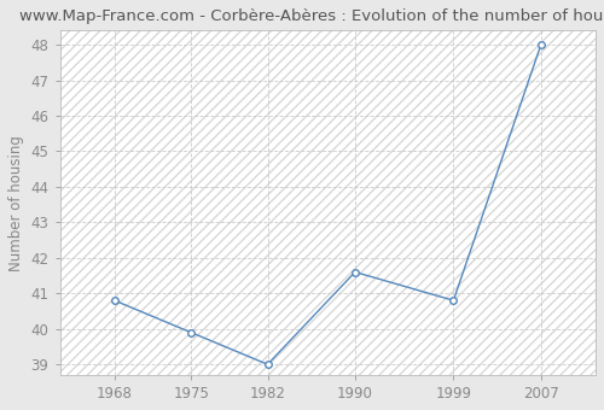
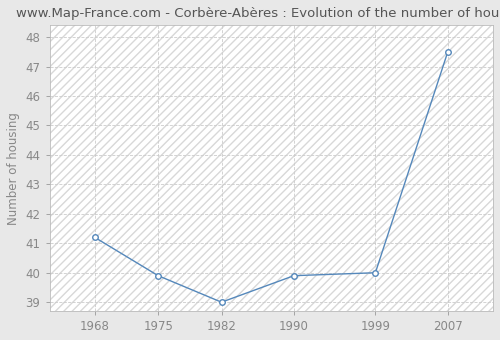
1968: 40.8 -> 41.2
1990: 41.6 -> 39.9
1999: 40.8 -> 40.0
2007: 48.0 -> 47.5
